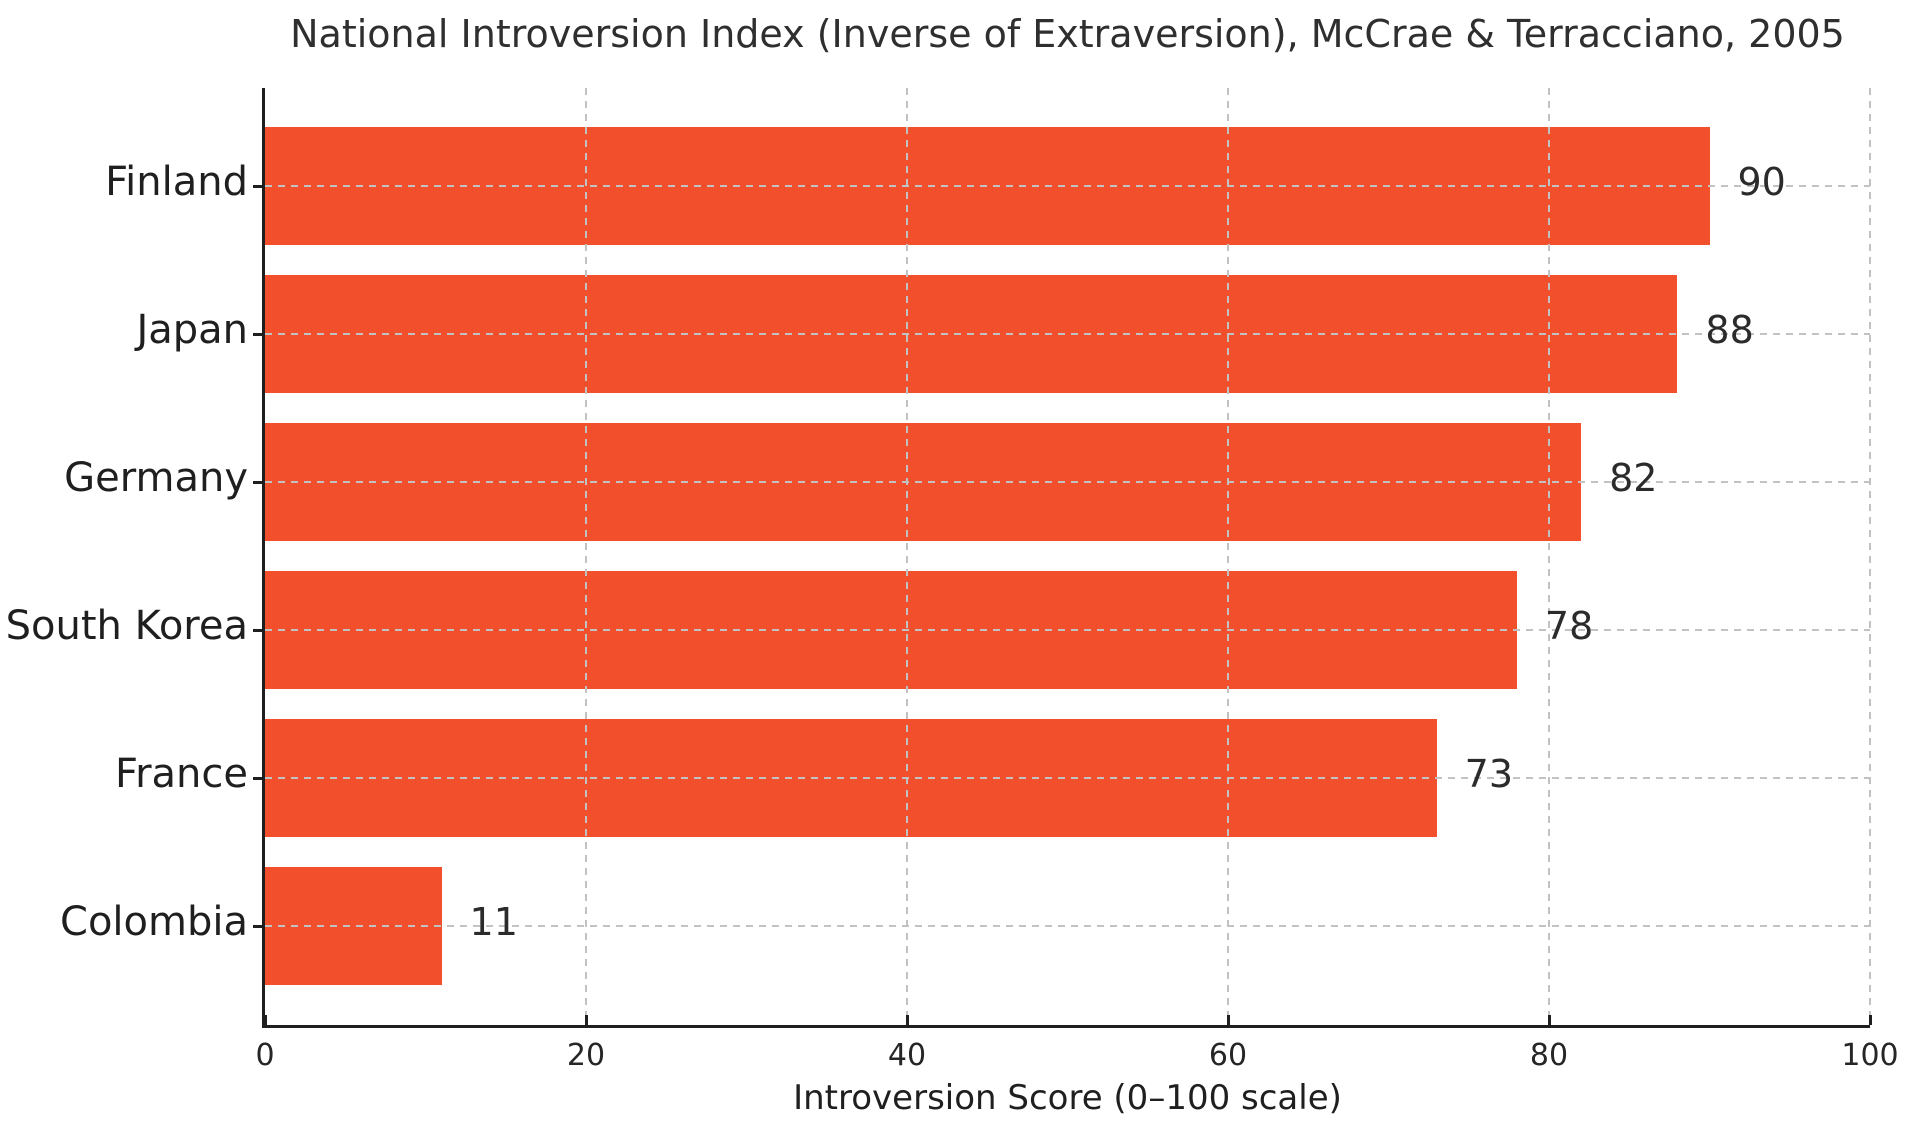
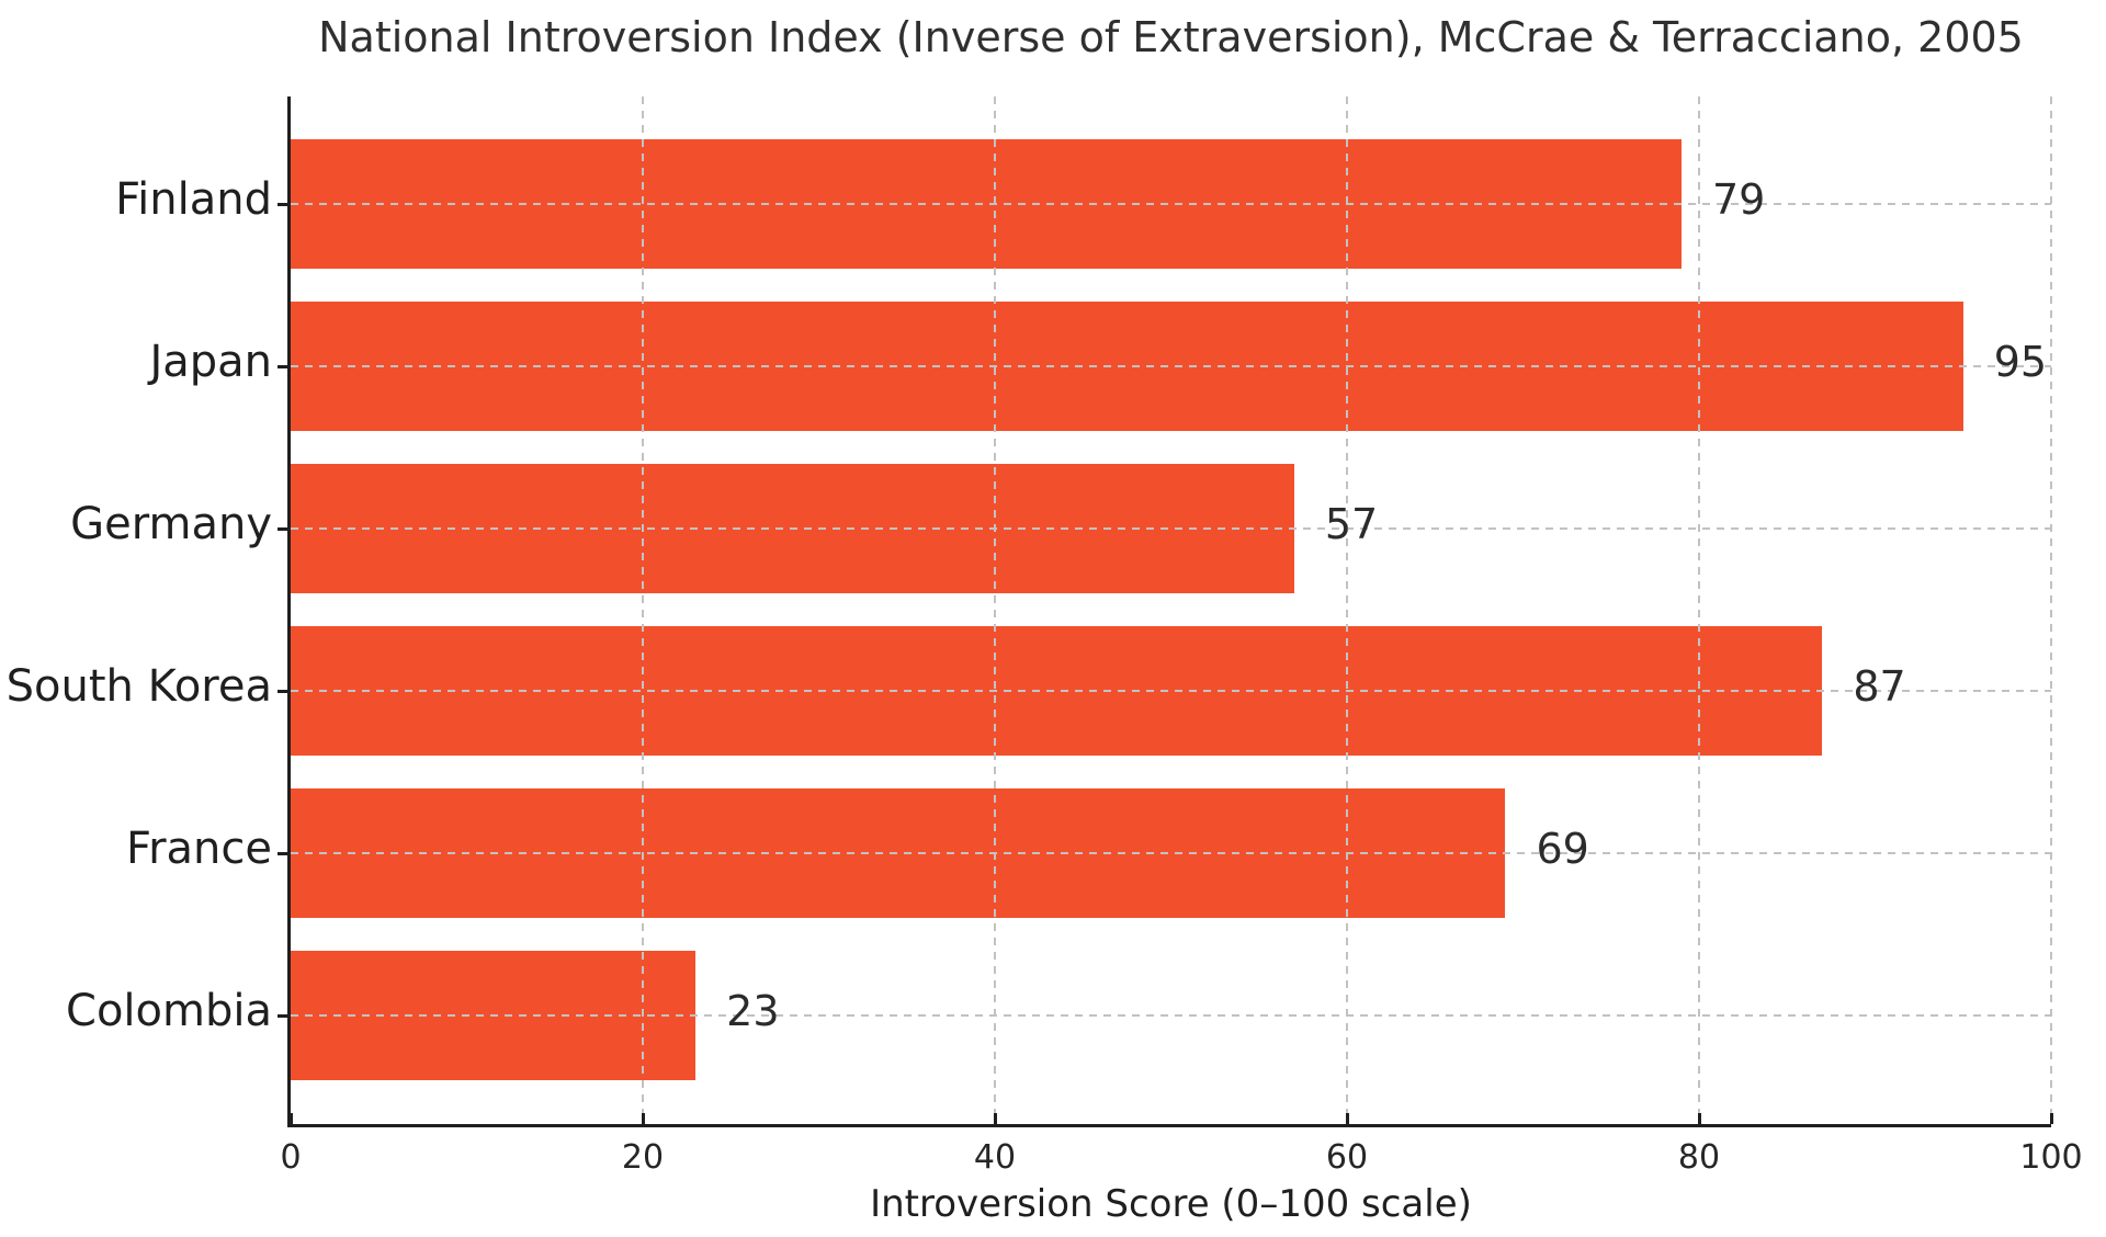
Finland: 90 -> 79
Japan: 88 -> 95
Germany: 82 -> 57
South Korea: 78 -> 87
France: 73 -> 69
Colombia: 11 -> 23
